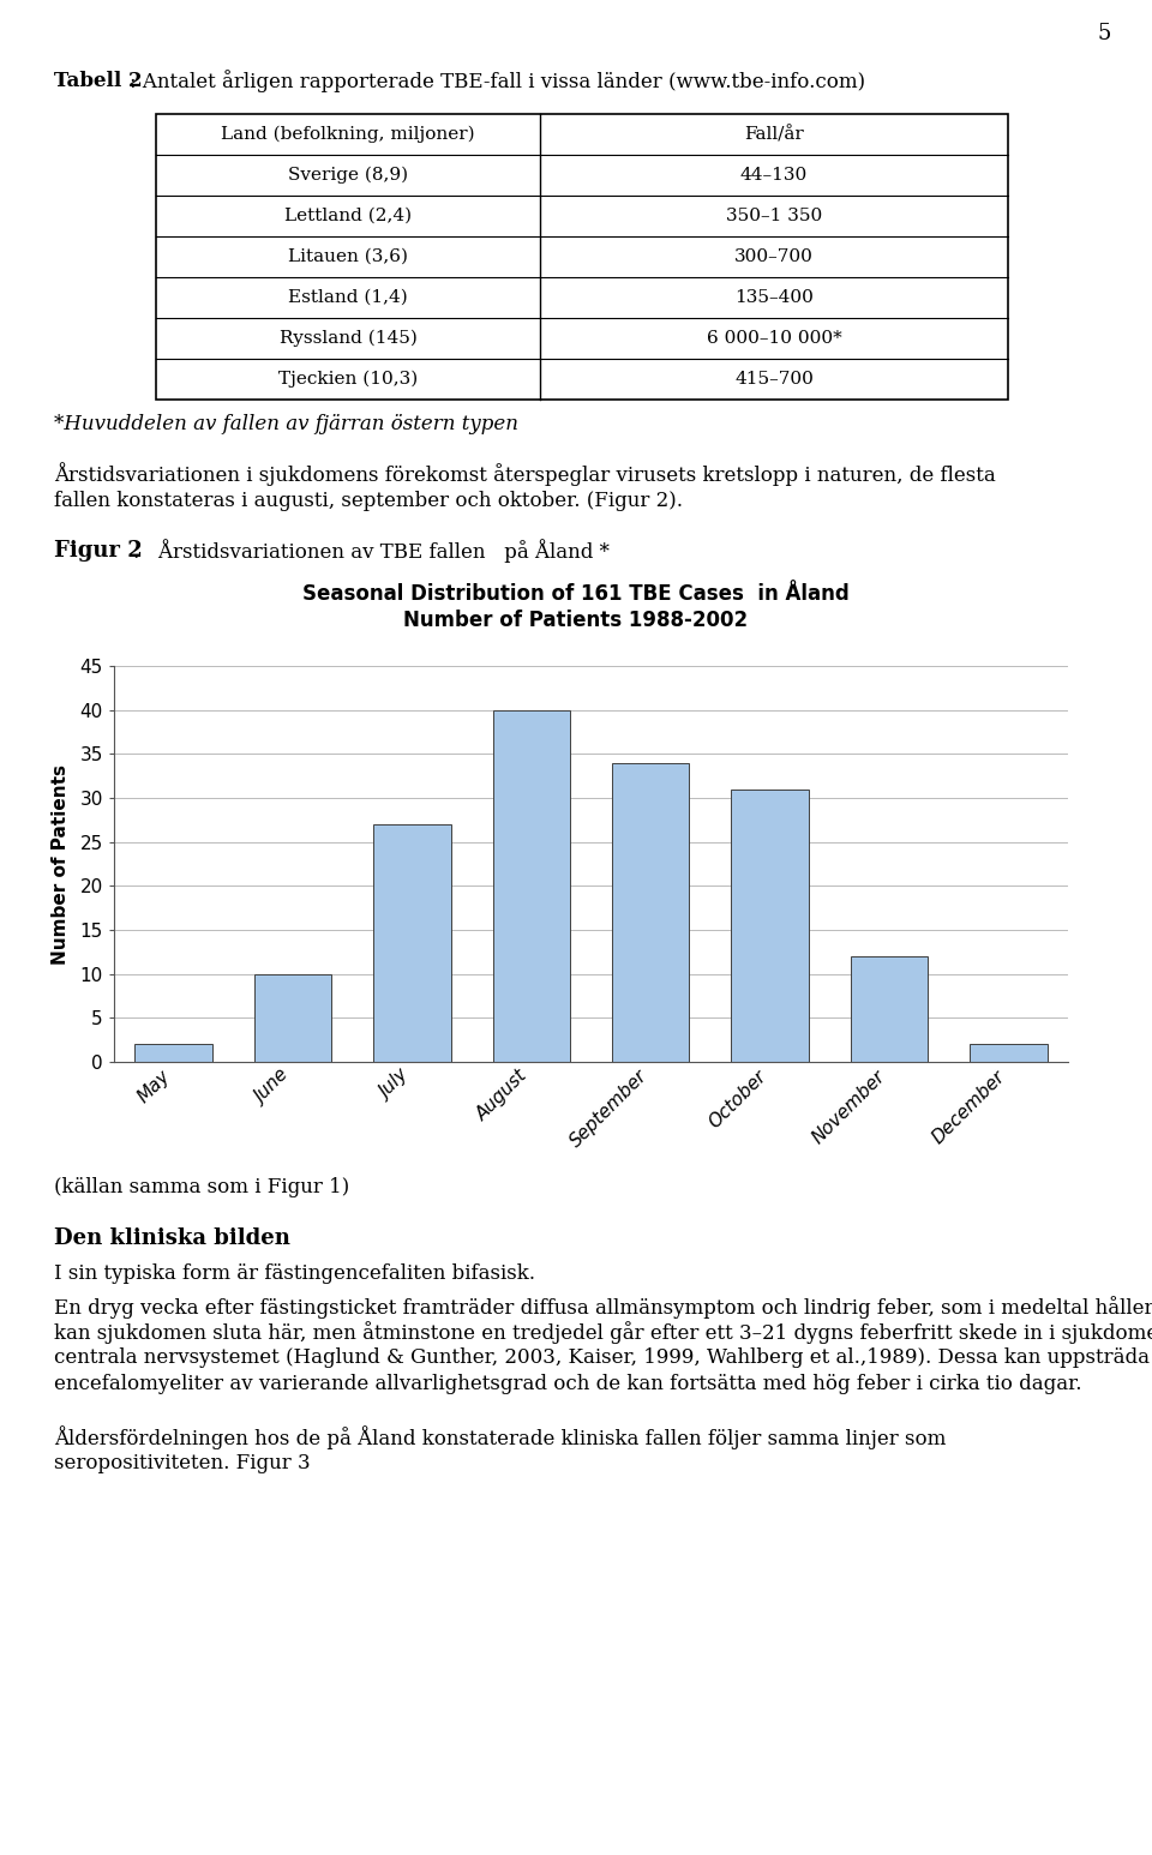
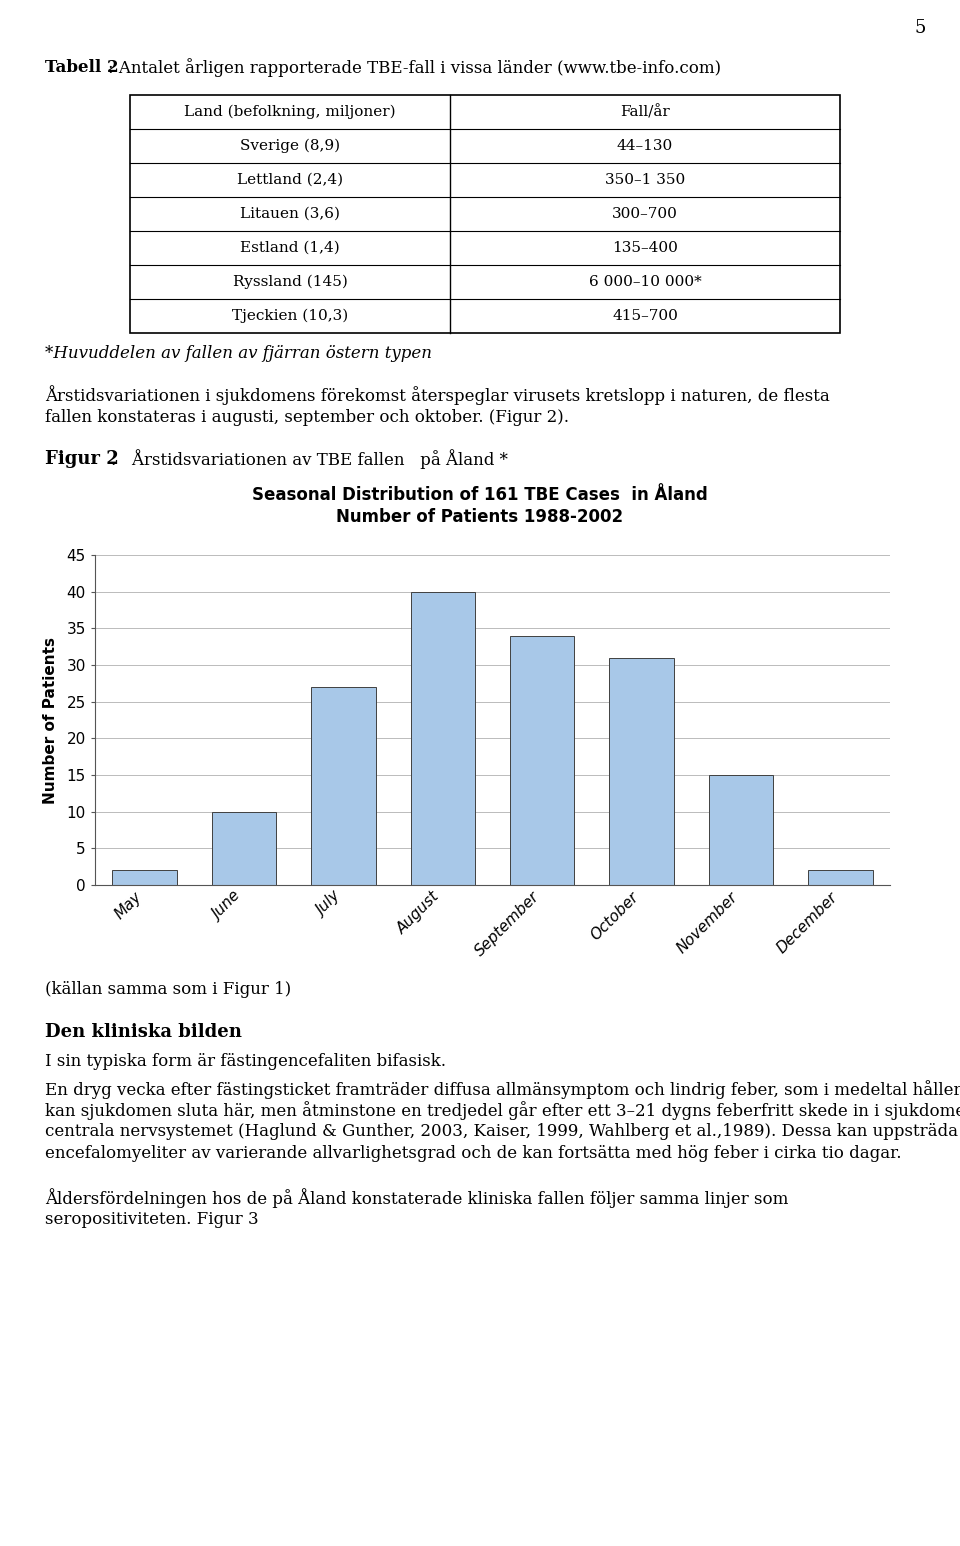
November: 12 -> 15
